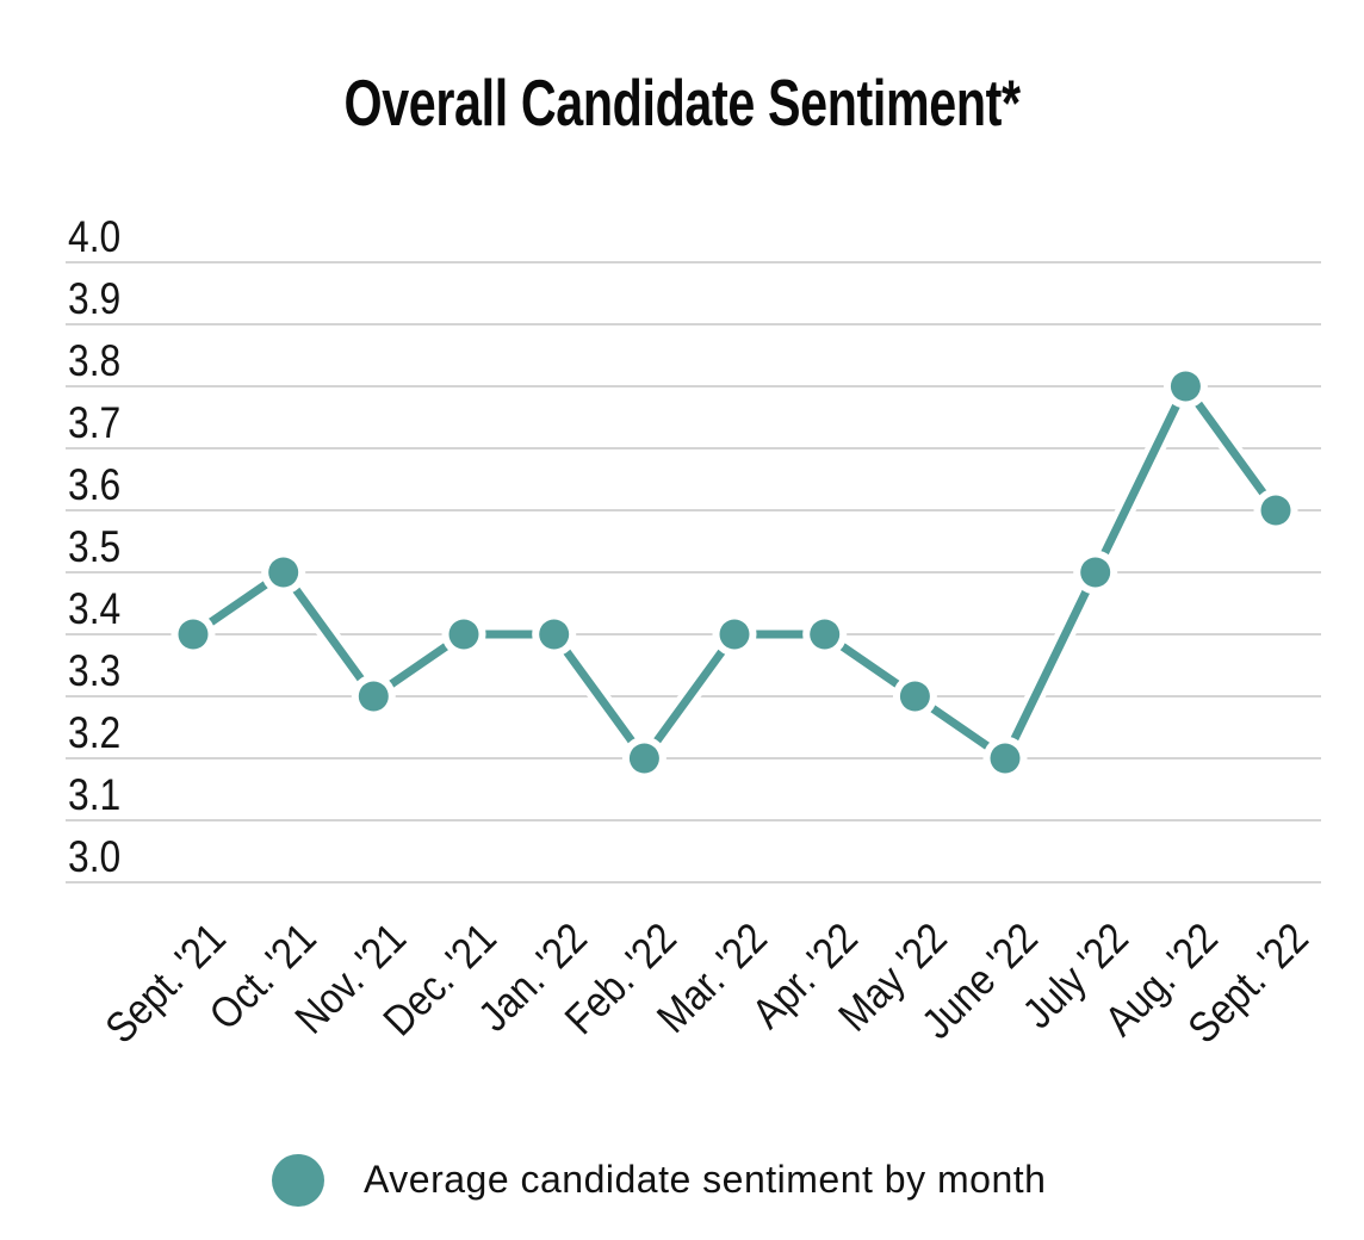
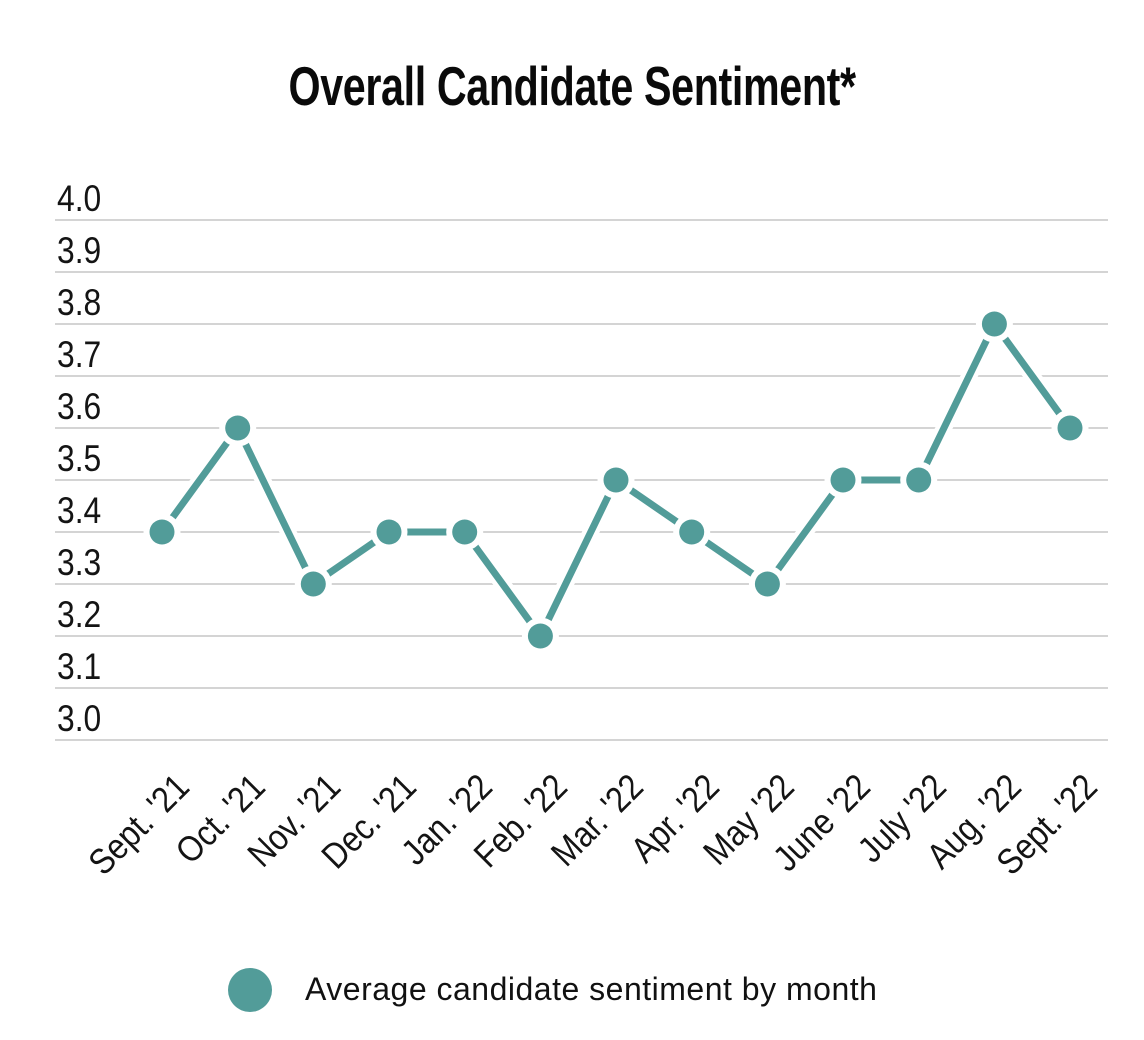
Oct. '21: 3.5 -> 3.6
Mar. '22: 3.4 -> 3.5
June '22: 3.2 -> 3.5
